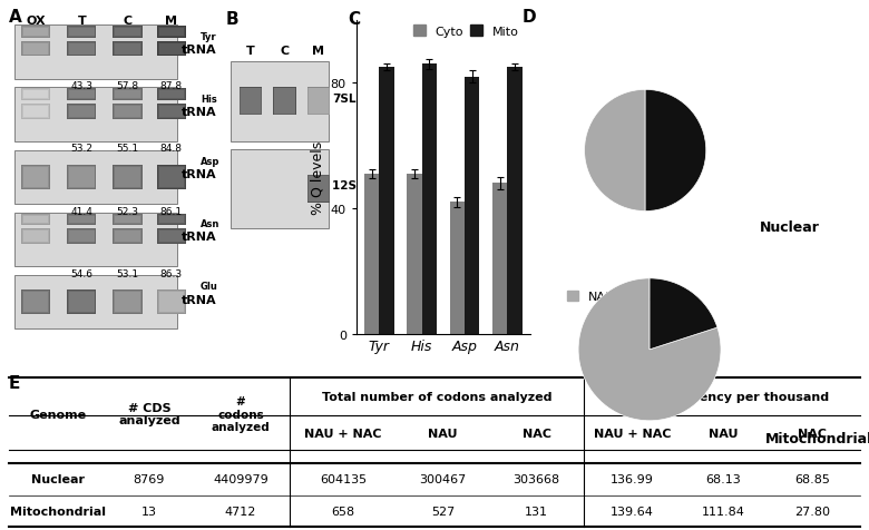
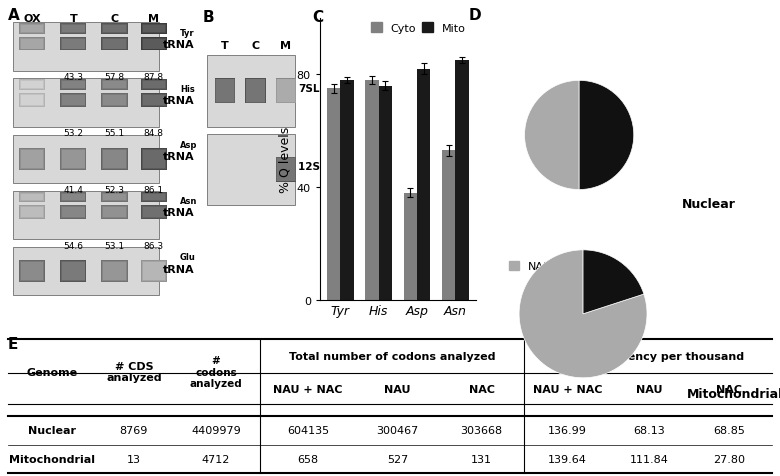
Cyto/Tyr: 51 -> 75
Mito/Tyr: 85 -> 78
Cyto/His: 51 -> 78
Mito/His: 86 -> 76
Cyto/Asp: 42 -> 38
Cyto/Asn: 48 -> 53
